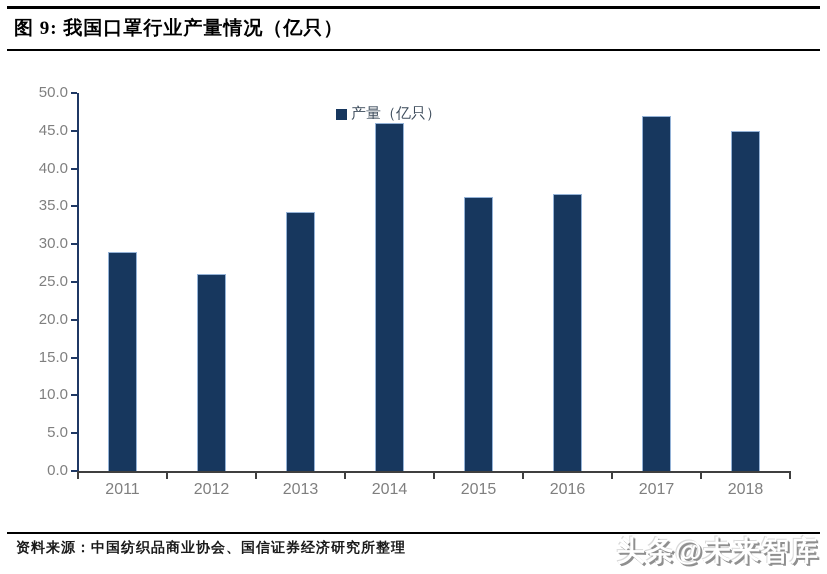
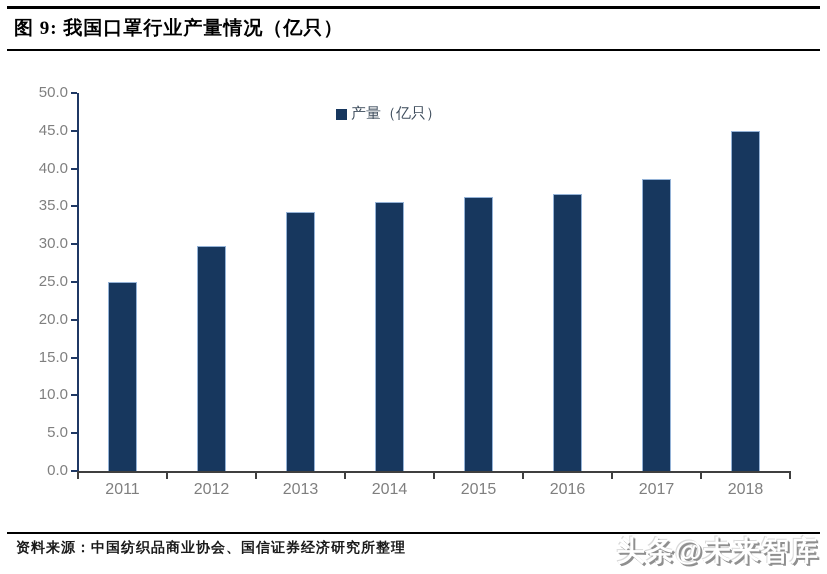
2011: 29 -> 25
2012: 26 -> 30
2014: 46 -> 36
2017: 47 -> 39
